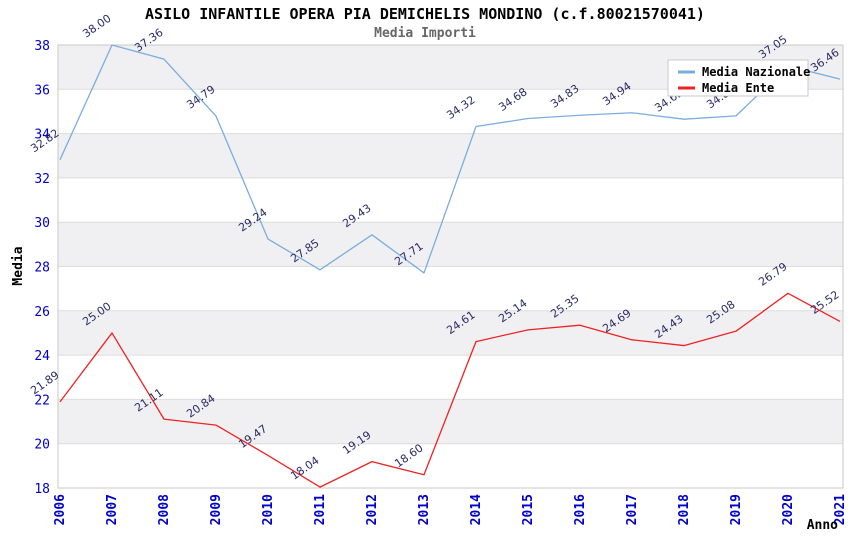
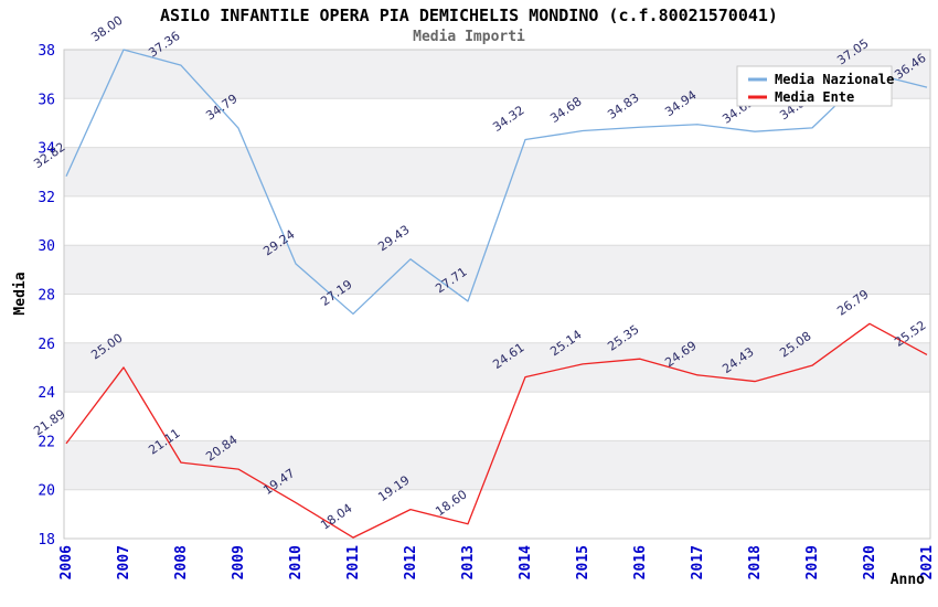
Media Nazionale/2011: 27.85 -> 27.19
